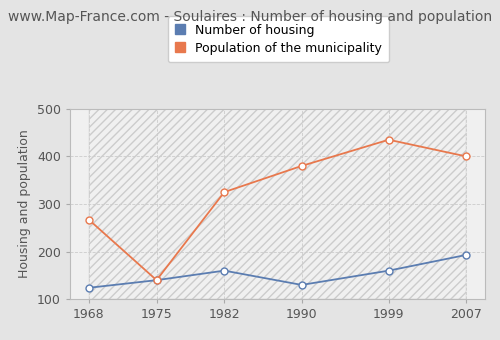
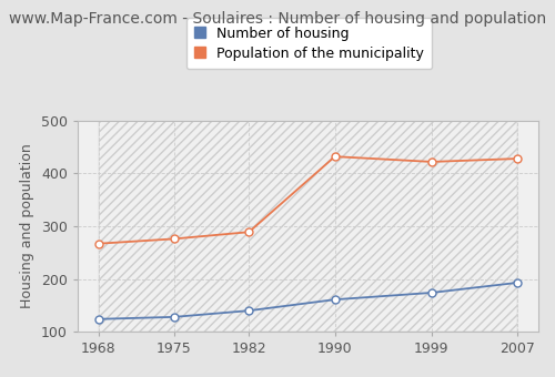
Number of housing/1975: 140 -> 128
Population of the municipality/1975: 140 -> 276
Number of housing/1982: 160 -> 140
Population of the municipality/1982: 325 -> 289
Number of housing/1990: 130 -> 161
Population of the municipality/1990: 380 -> 432
Number of housing/1999: 160 -> 174
Population of the municipality/1999: 435 -> 422
Population of the municipality/2007: 400 -> 428
